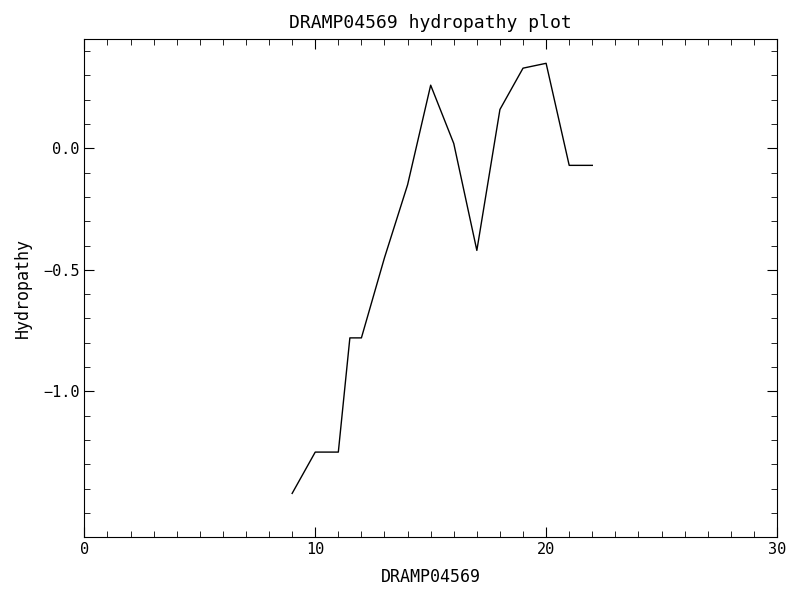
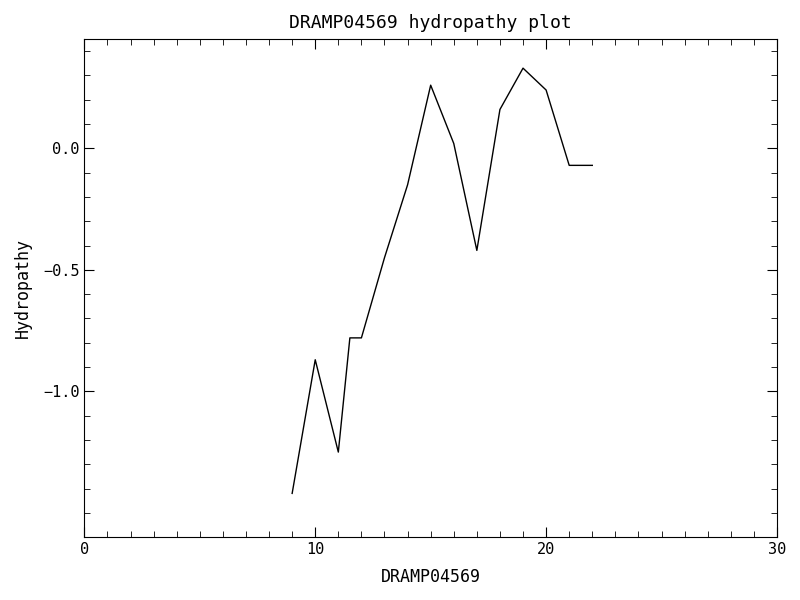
10: -1.25 -> -0.87
20: 0.35 -> 0.24
